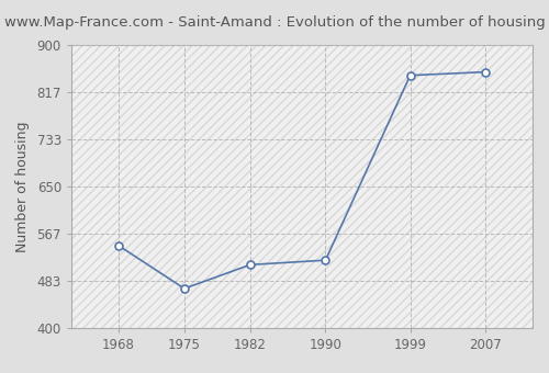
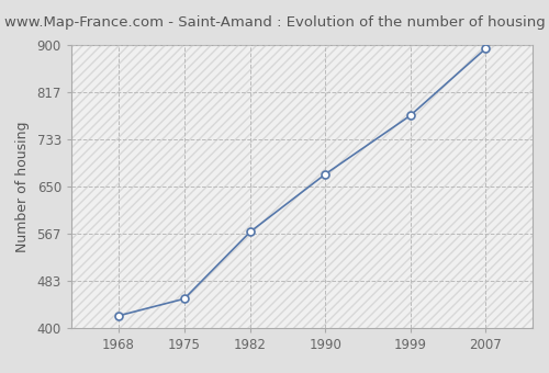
1968: 546 -> 422
1975: 470 -> 452
1982: 512 -> 570
1990: 520 -> 672
1999: 846 -> 775
2007: 852 -> 893
